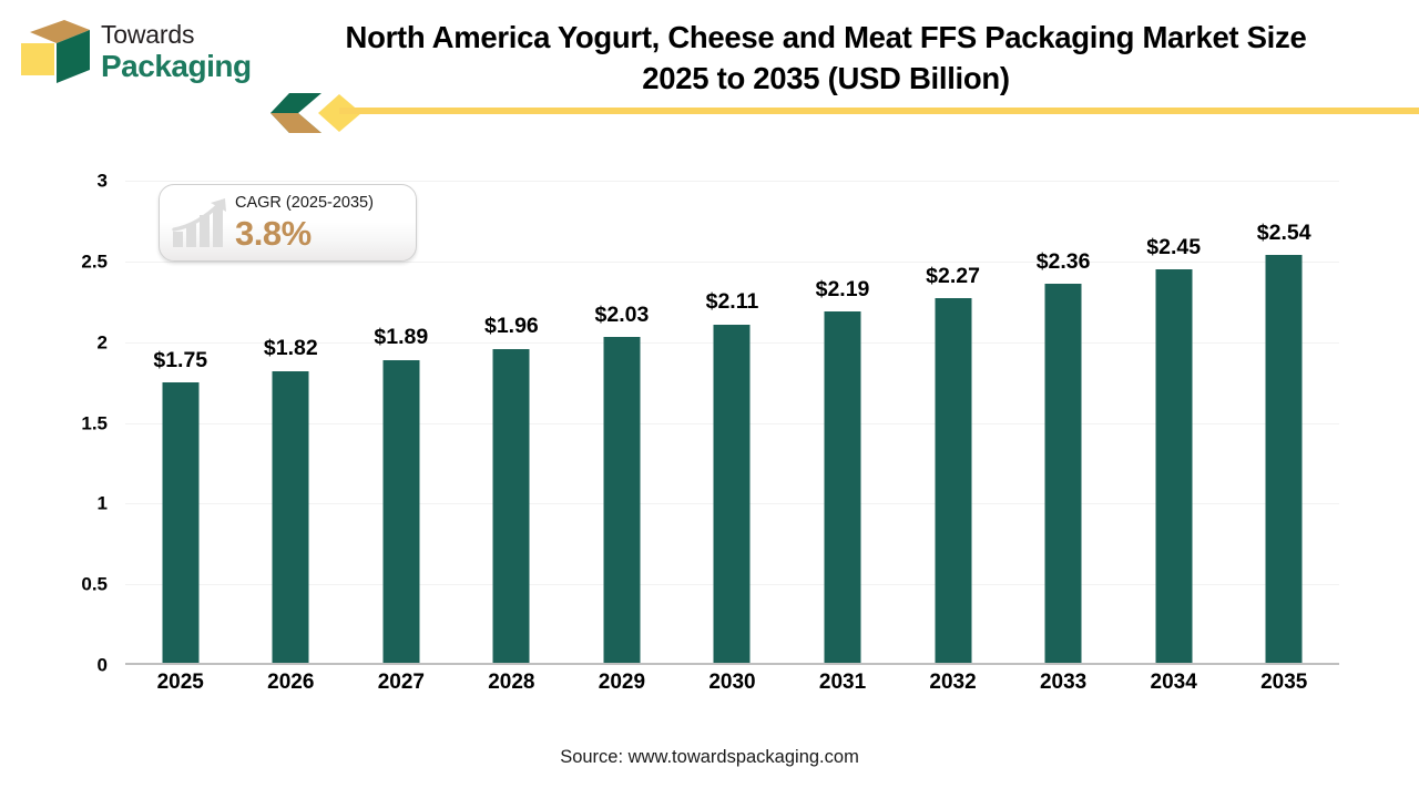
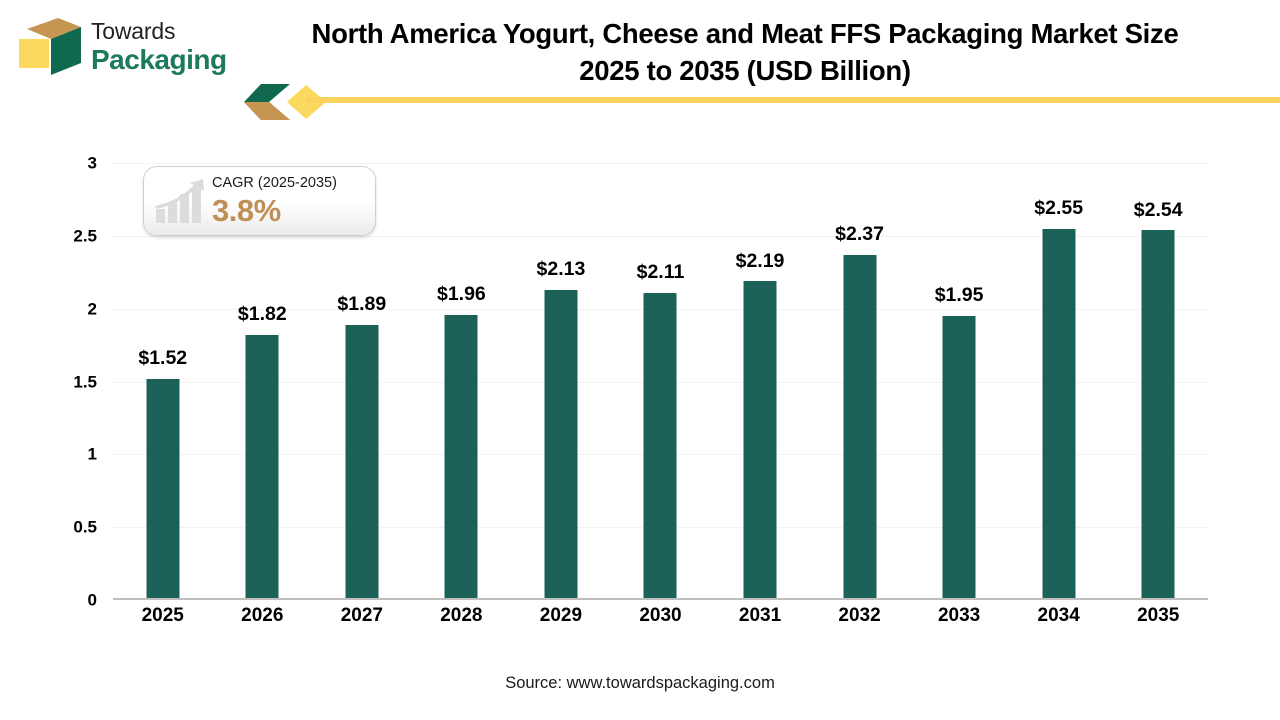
2025: $1.75 -> $1.52
2029: $2.03 -> $2.13
2032: $2.27 -> $2.37
2033: $2.36 -> $1.95
2034: $2.45 -> $2.55
